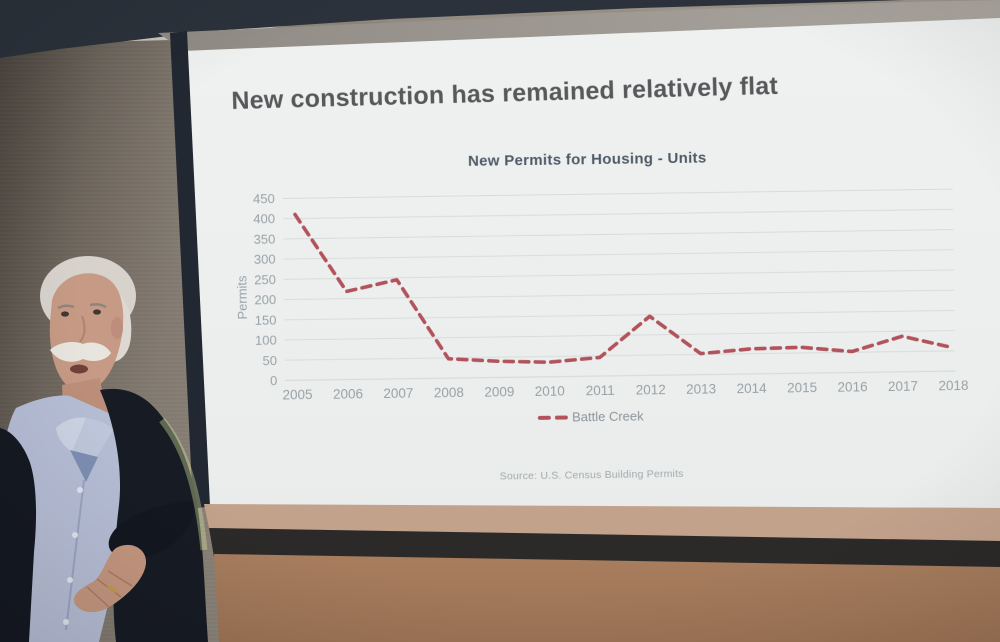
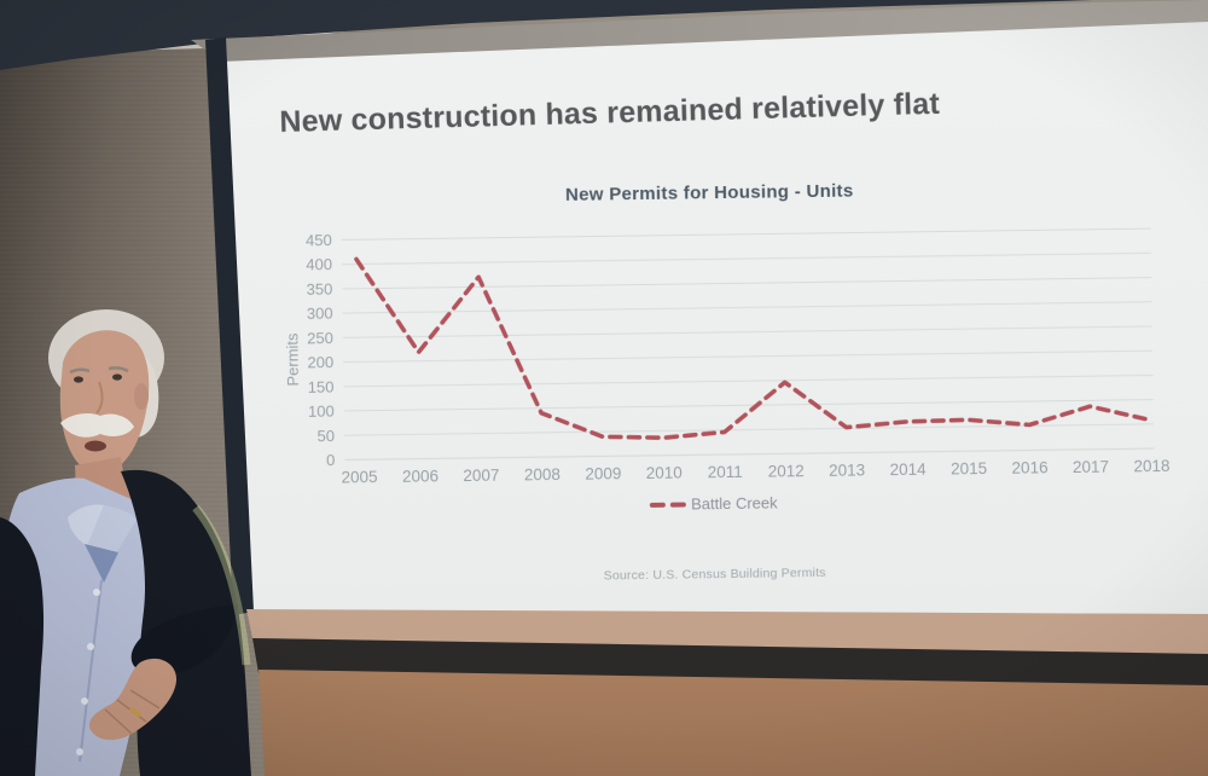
2007: 240 -> 370
2008: 50 -> 90
